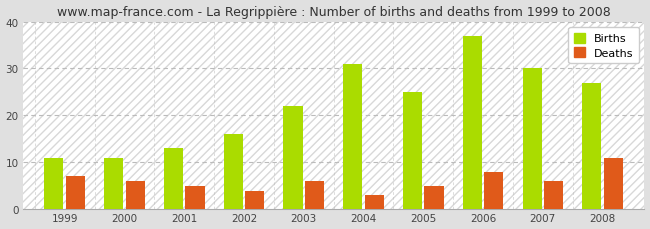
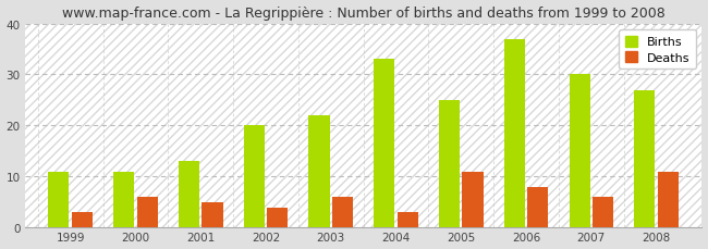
Deaths/1999: 7 -> 3
Births/2002: 16 -> 20
Births/2004: 31 -> 33
Deaths/2005: 5 -> 11
